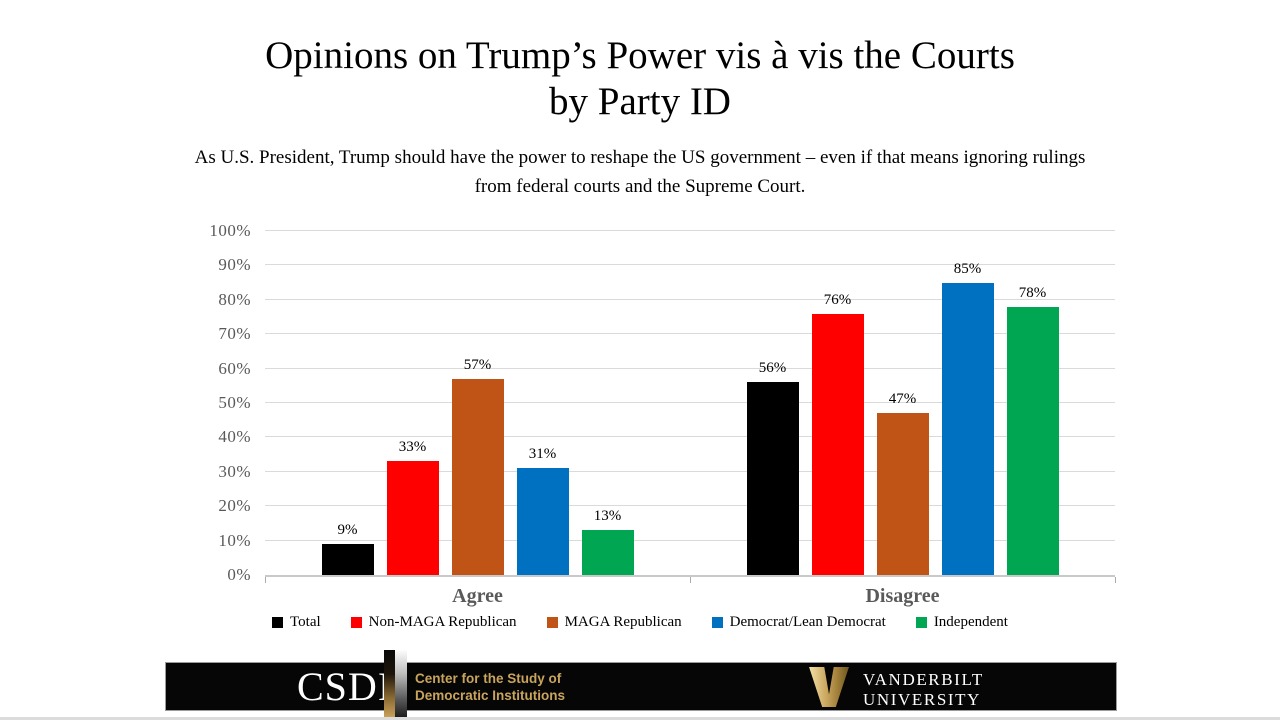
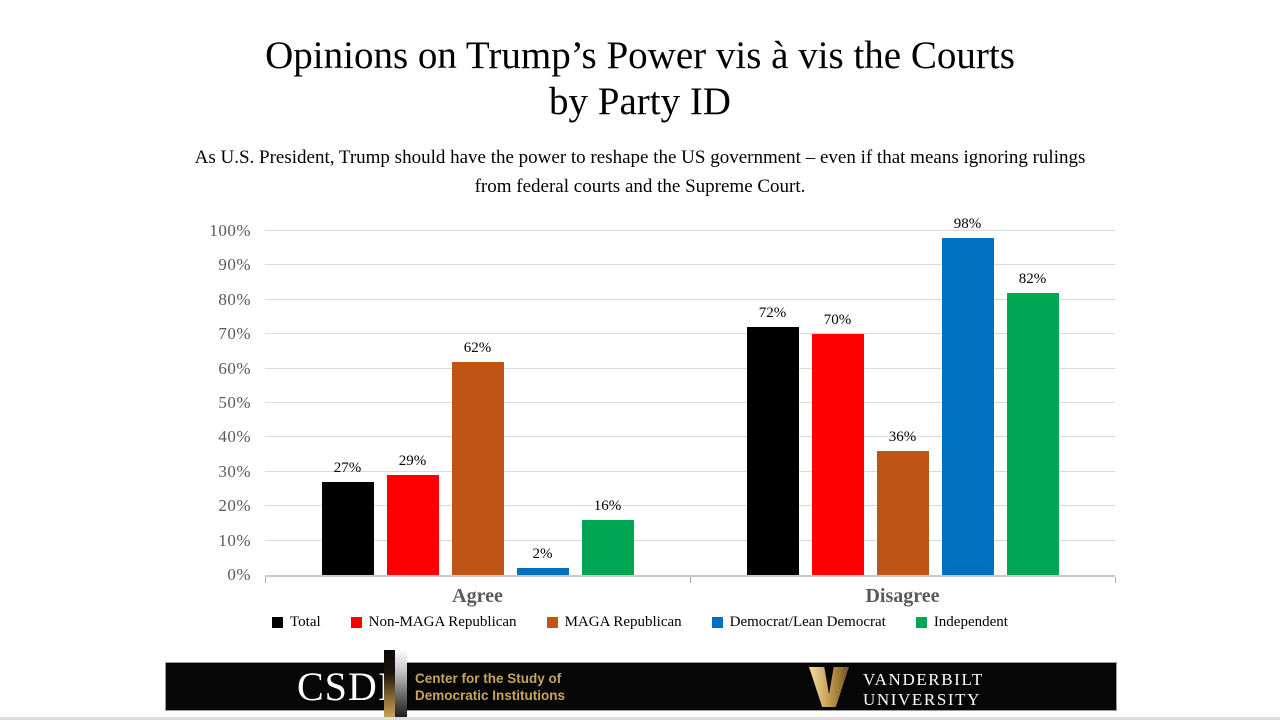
Total/Agree: 9% -> 27%
Non-MAGA Republican/Agree: 33% -> 29%
MAGA Republican/Agree: 57% -> 62%
Democrat/Lean Democrat/Agree: 31% -> 2%
Independent/Agree: 13% -> 16%
Total/Disagree: 56% -> 72%
Non-MAGA Republican/Disagree: 76% -> 70%
MAGA Republican/Disagree: 47% -> 36%
Democrat/Lean Democrat/Disagree: 85% -> 98%
Independent/Disagree: 78% -> 82%
